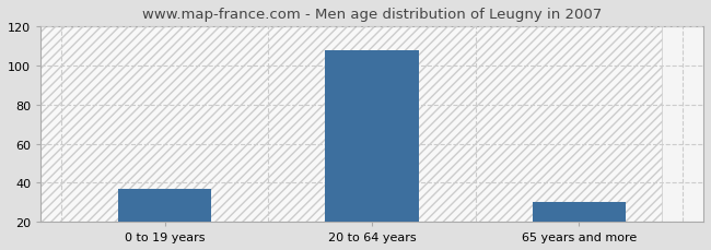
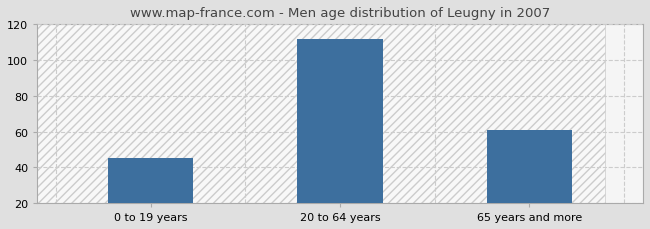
0 to 19 years: 37 -> 45
20 to 64 years: 108 -> 112
65 years and more: 30 -> 61
